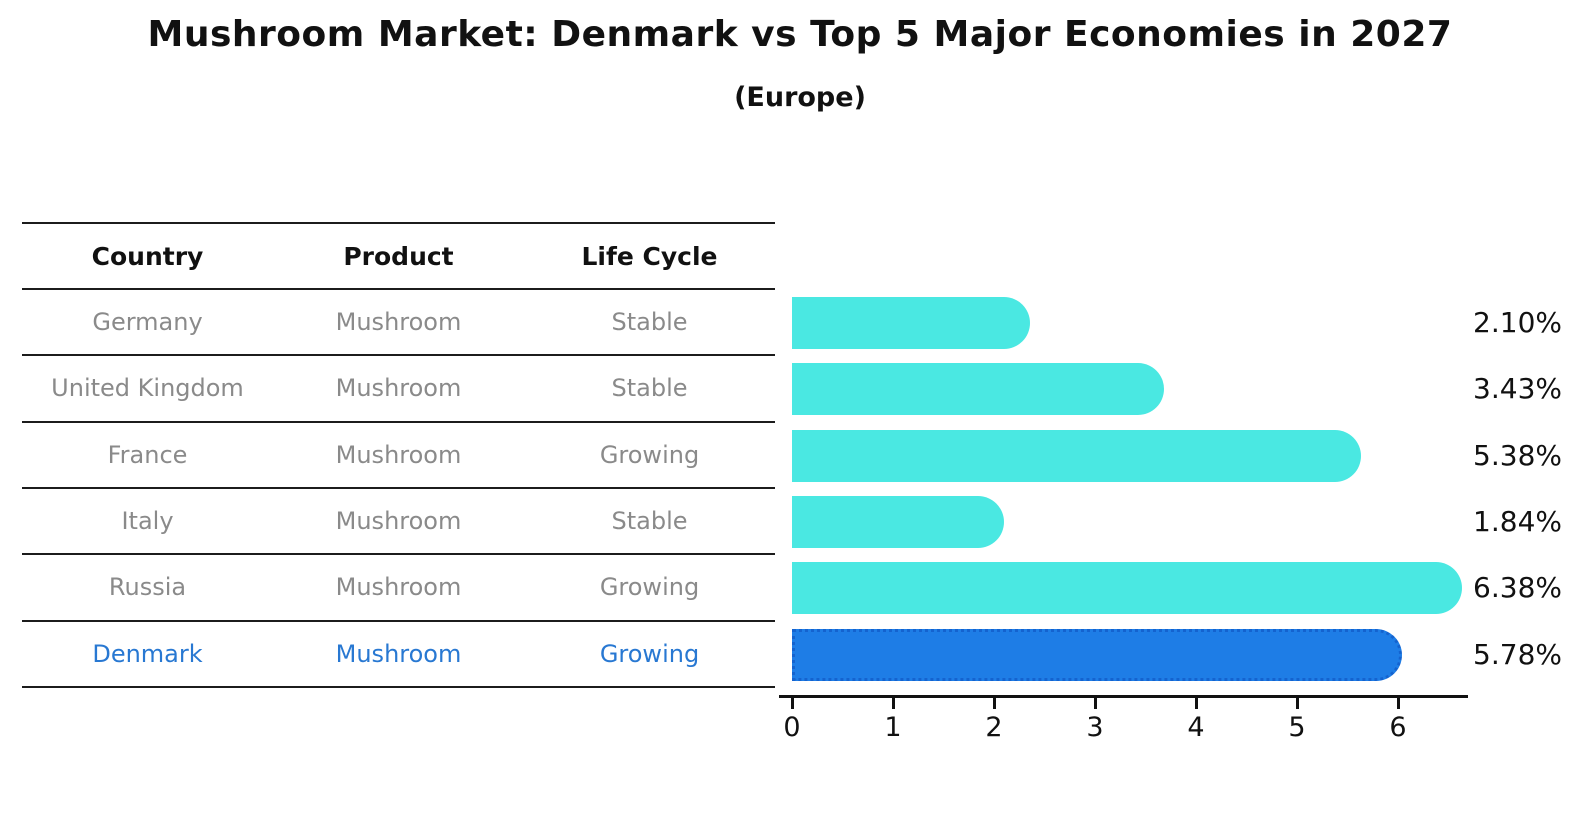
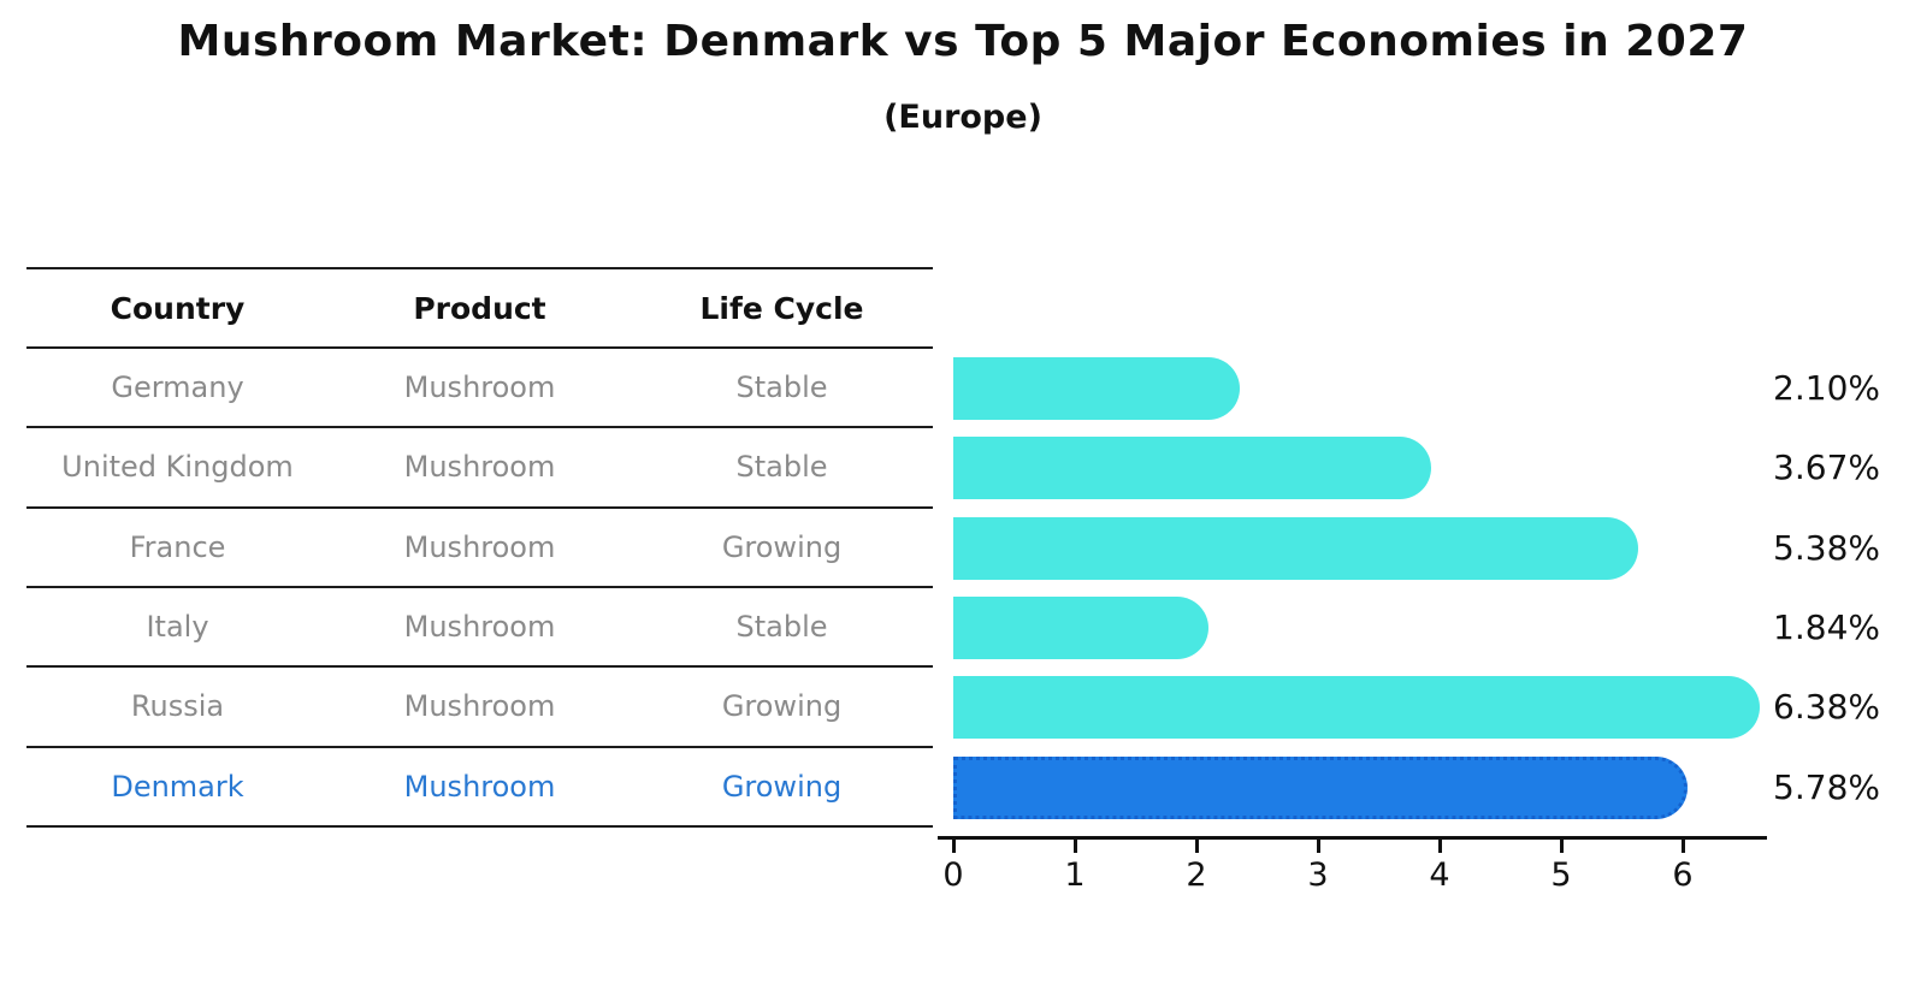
United Kingdom: 3.43% -> 3.67%
